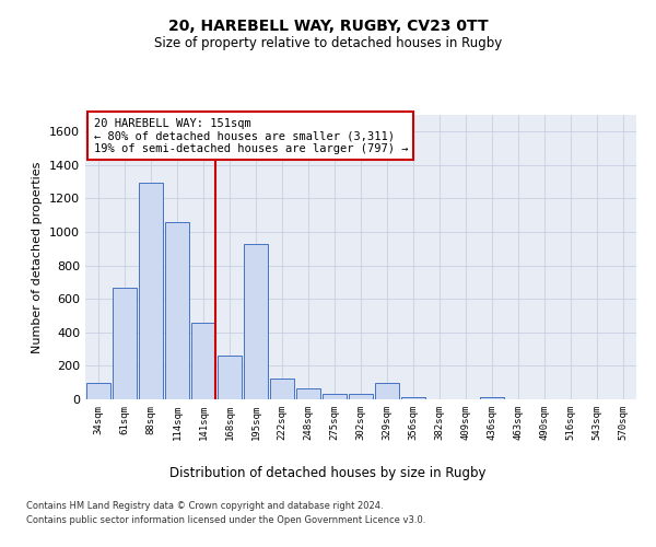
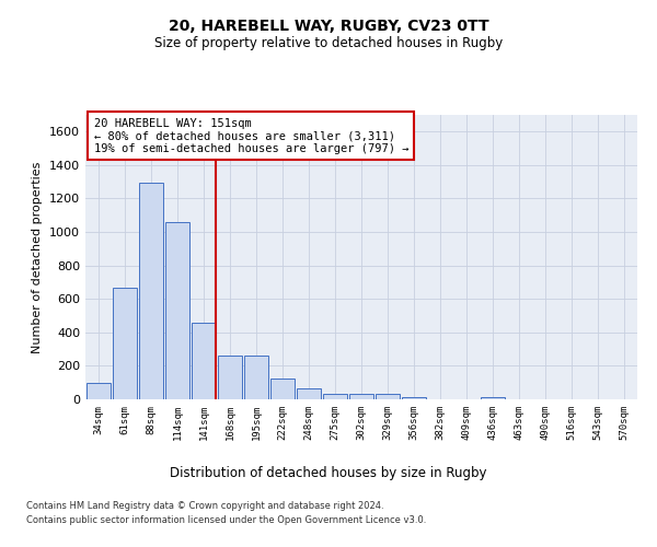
195sqm: 930 -> 260
329sqm: 100 -> 30
